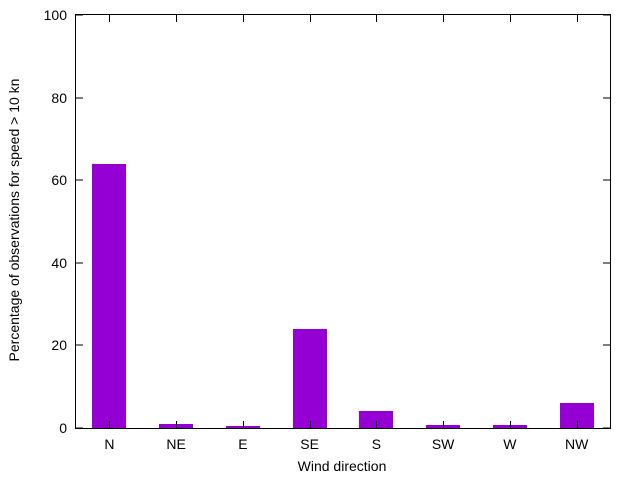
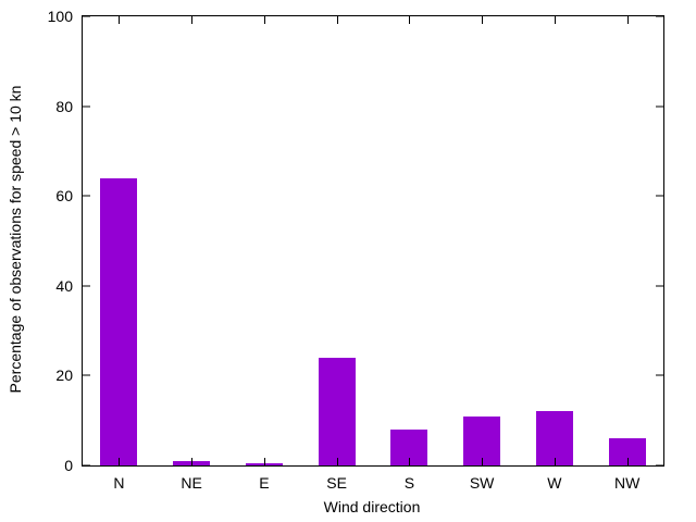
S: 4 -> 8
SW: 1 -> 11
W: 1 -> 12
